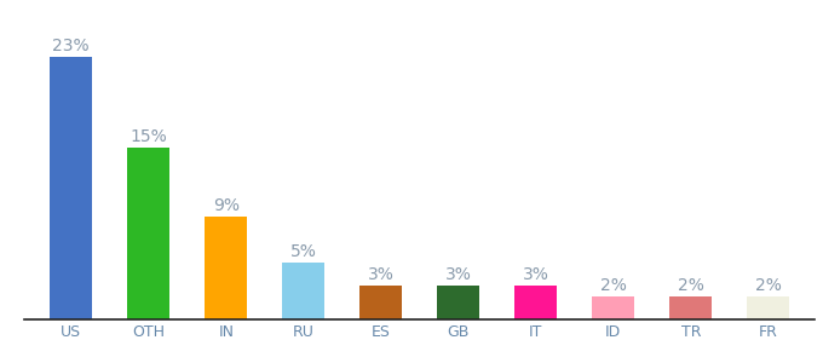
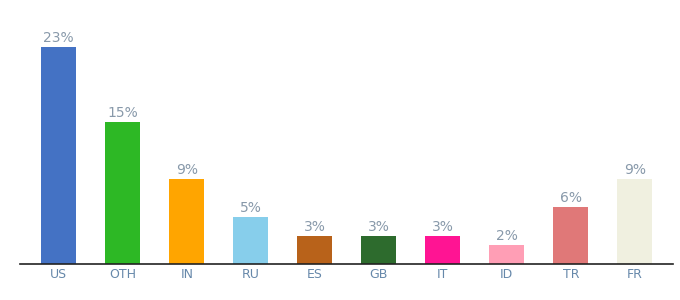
TR: 2% -> 6%
FR: 2% -> 9%
